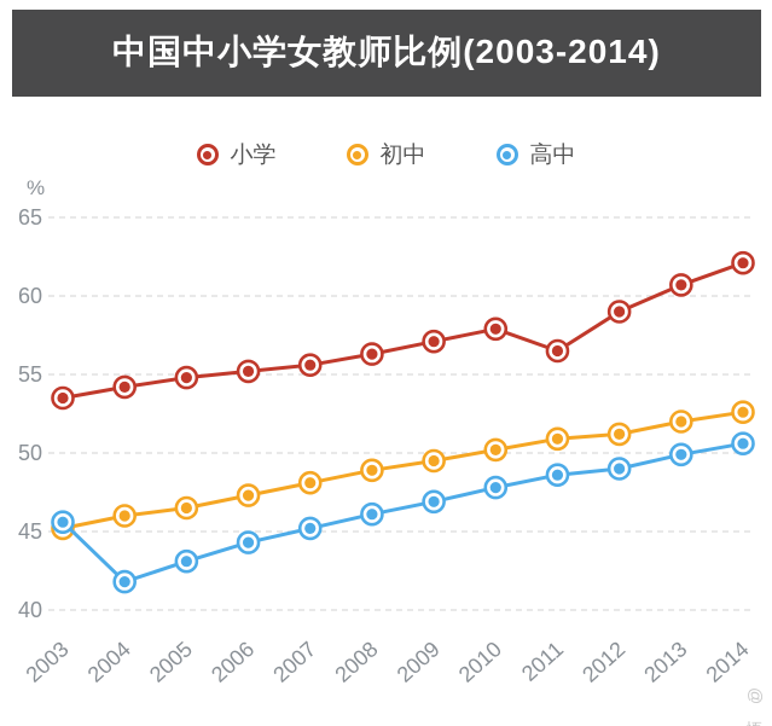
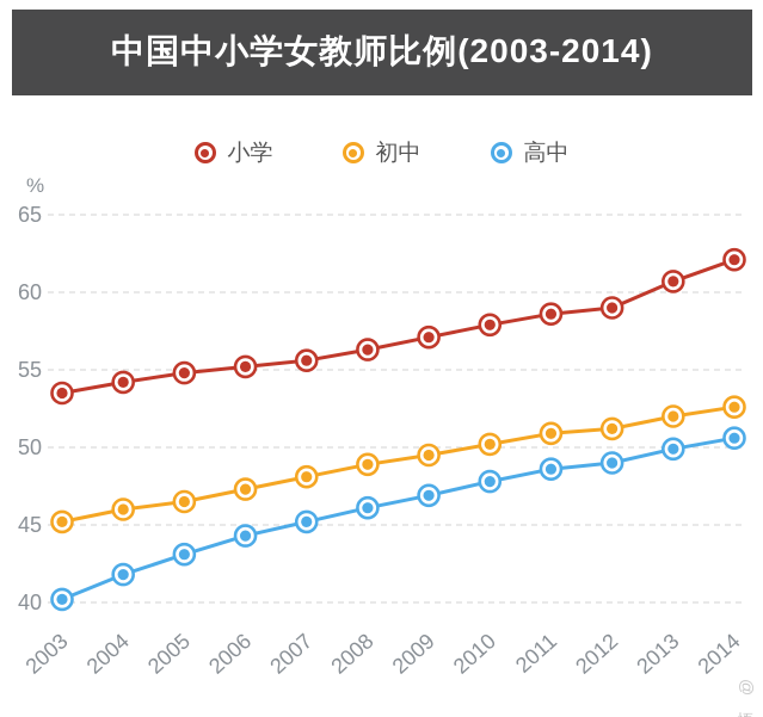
高中/2003: 45.6 -> 40.2
小学/2011: 56.5 -> 58.6
